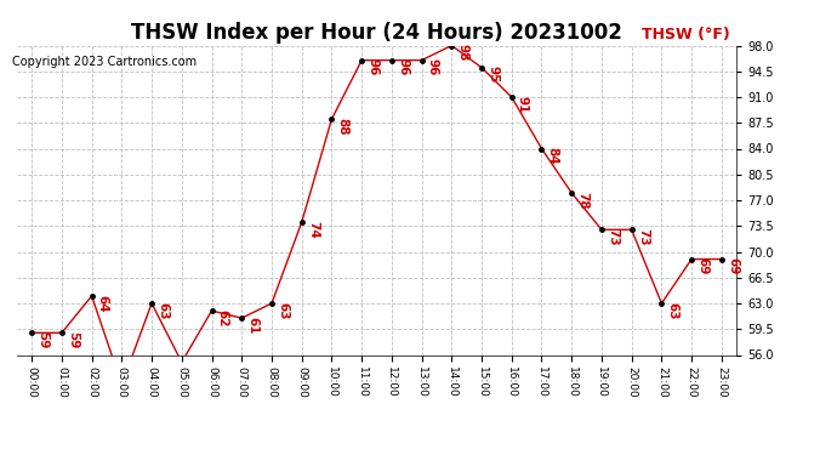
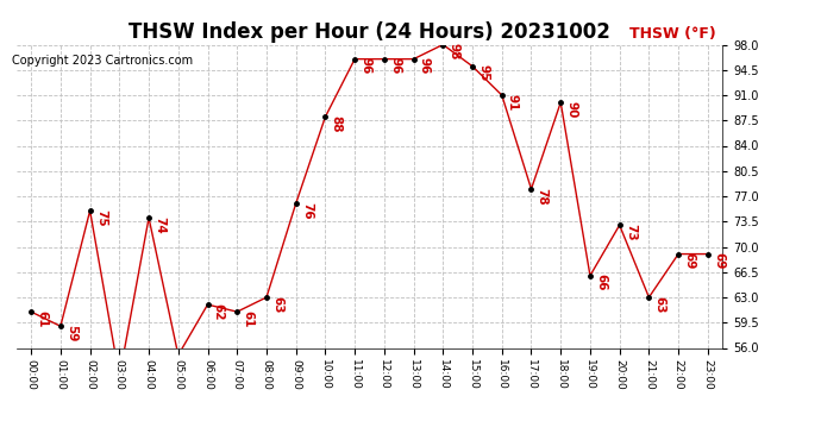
00:00: 59 -> 61
02:00: 64 -> 75
04:00: 63 -> 74
09:00: 74 -> 76
17:00: 84 -> 78
18:00: 78 -> 90
19:00: 73 -> 66
